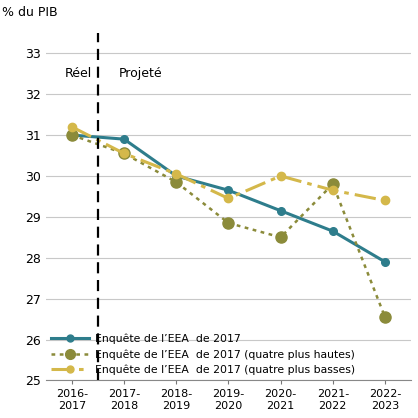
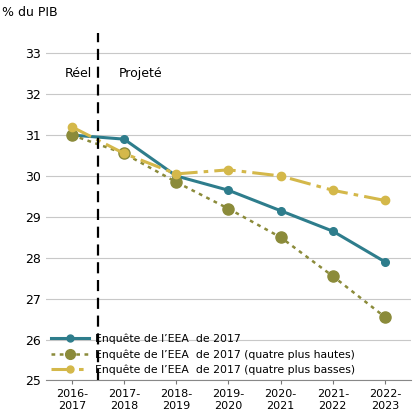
Enquête de l’EEA de 2017 (quatre plus hautes)/2019- 2020: 28.85 -> 29.20
Enquête de l’EEA de 2017 (quatre plus basses)/2019- 2020: 29.45 -> 30.15
Enquête de l’EEA de 2017 (quatre plus hautes)/2021- 2022: 29.80 -> 27.55
